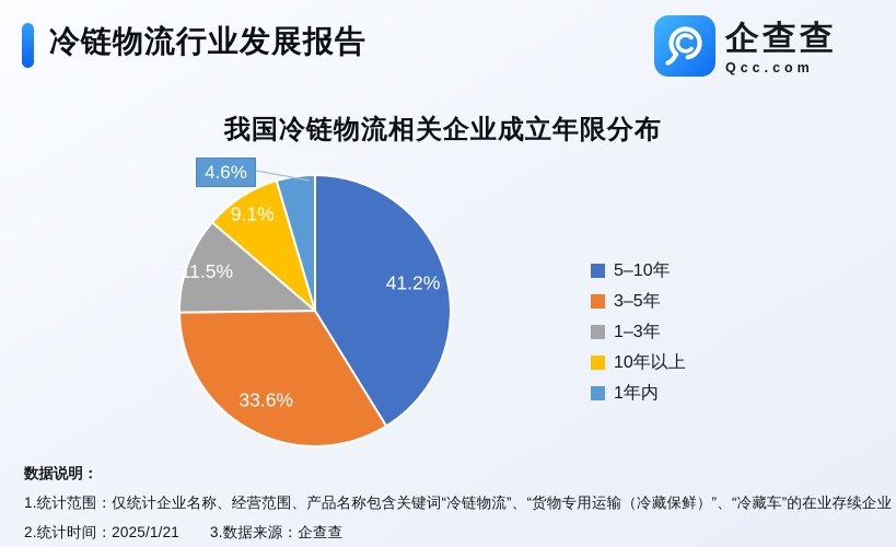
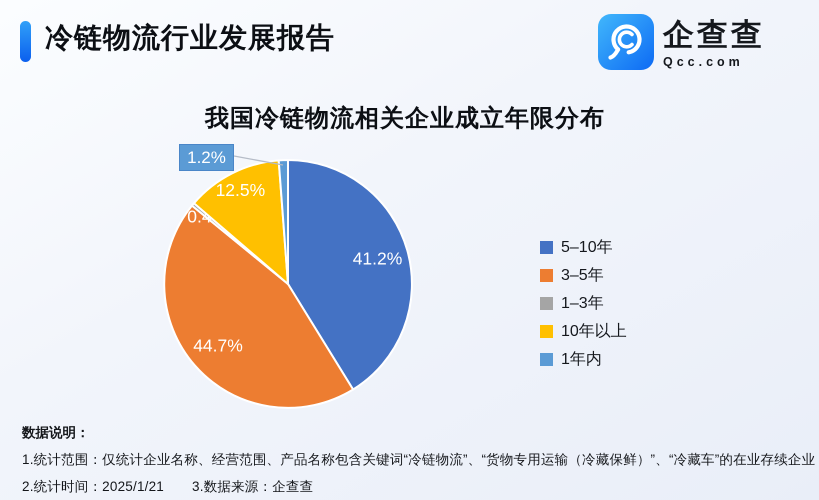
3–5年: 33.6% -> 44.7%
1–3年: 11.5% -> 0.4%
10年以上: 9.1% -> 12.5%
1年内: 4.6% -> 1.2%
